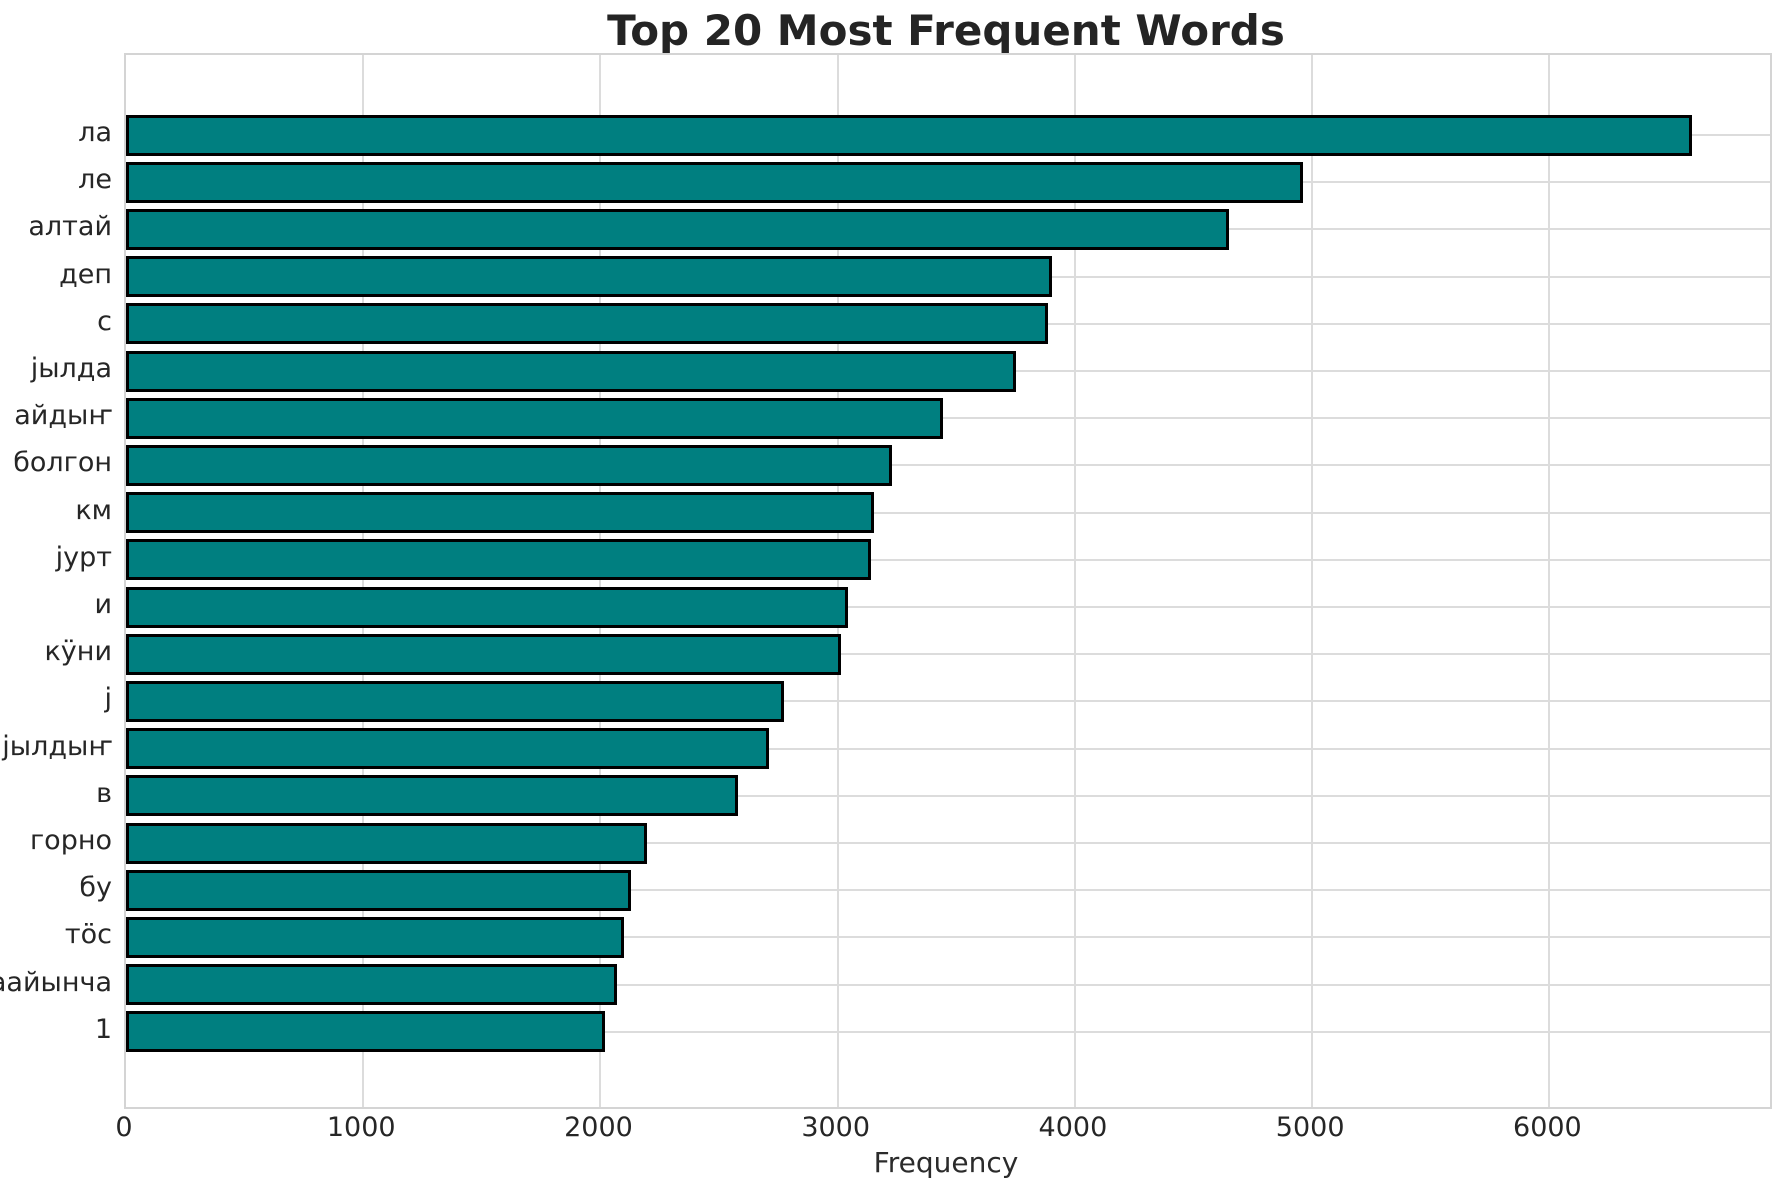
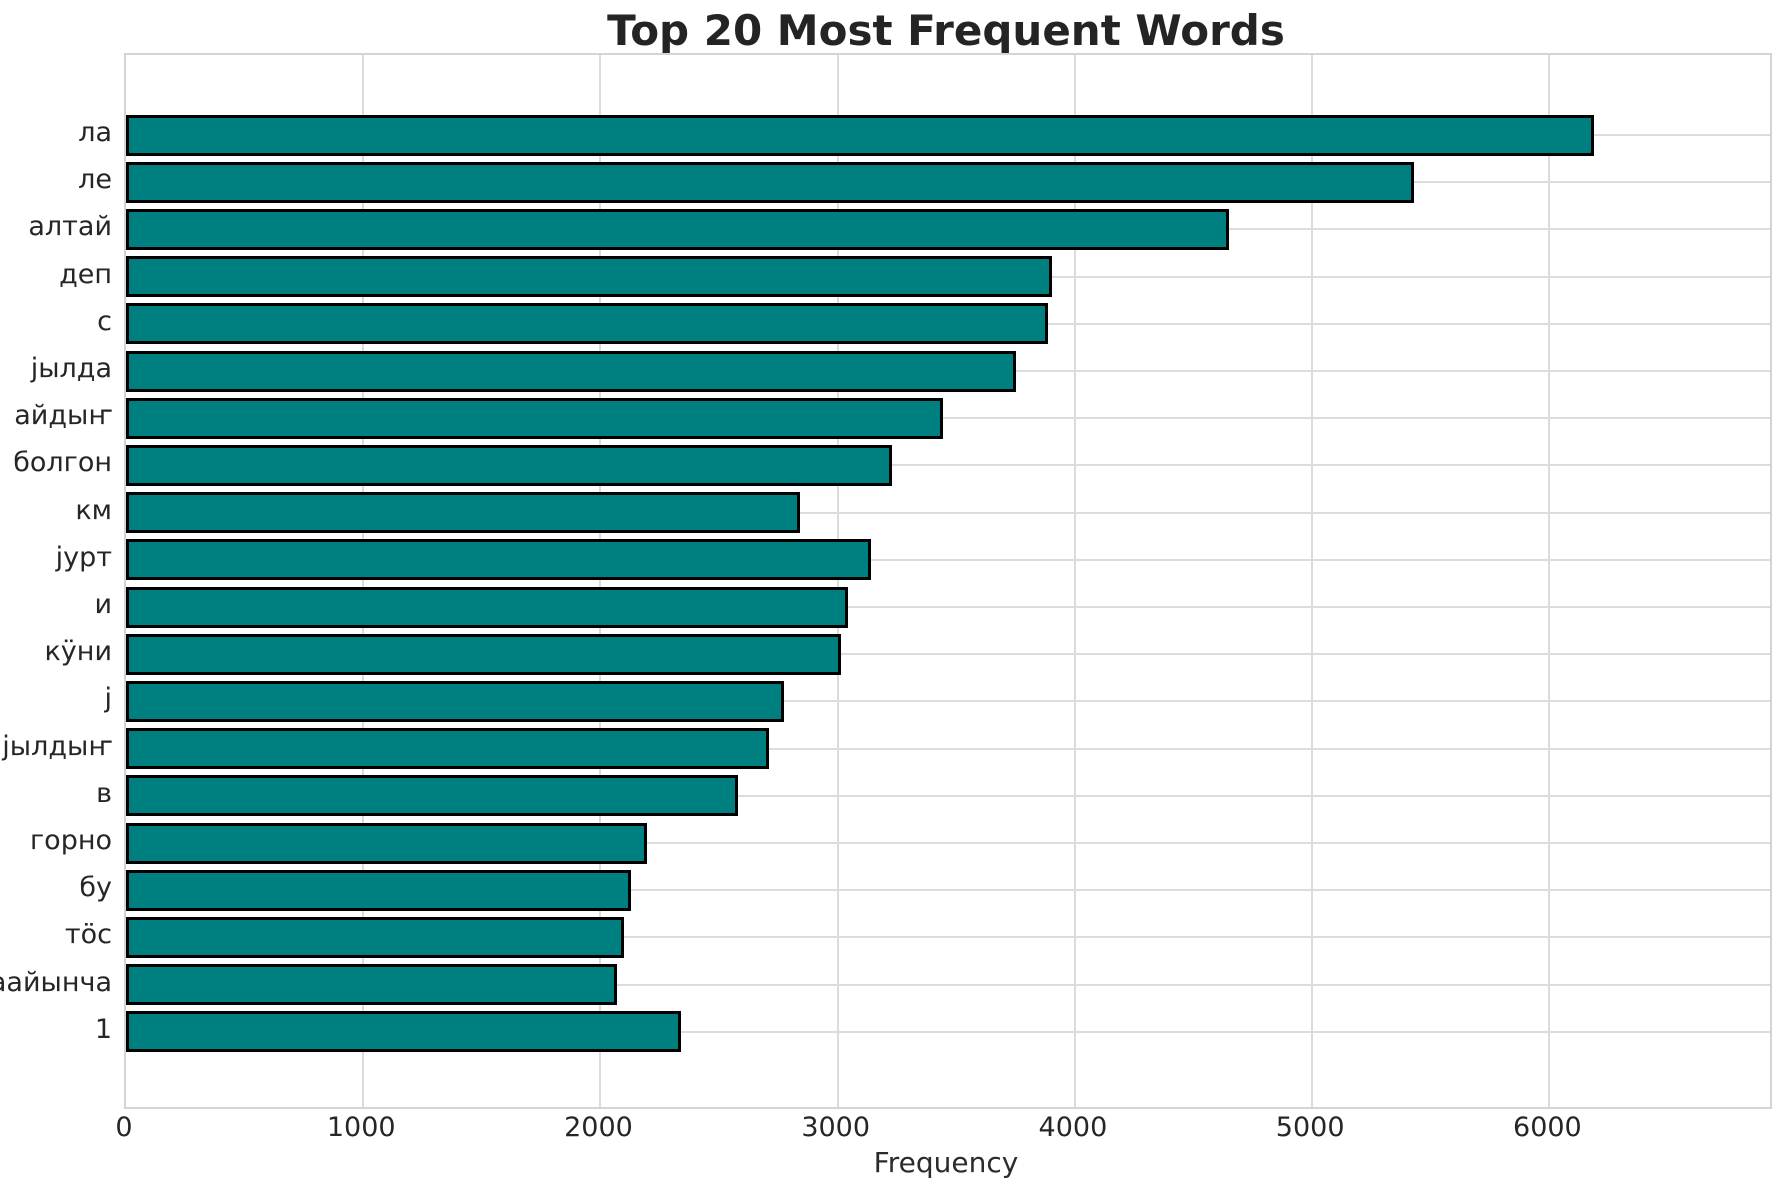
ла: 6600 -> 6190
ле: 4960 -> 5430
км: 3160 -> 2840
1: 2020 -> 2340
